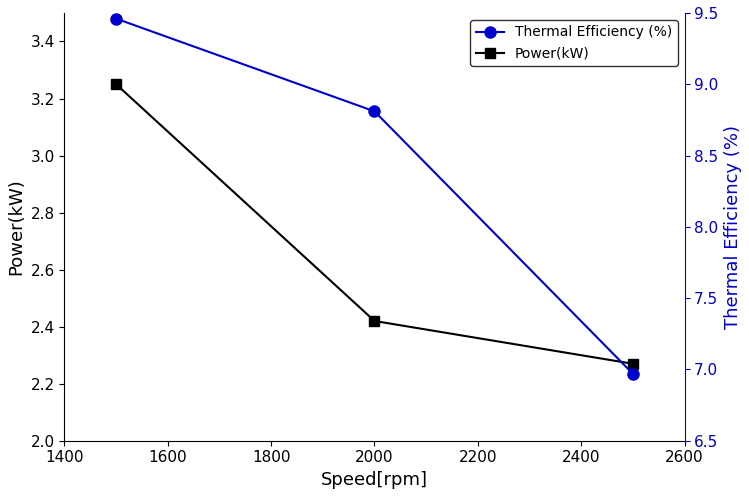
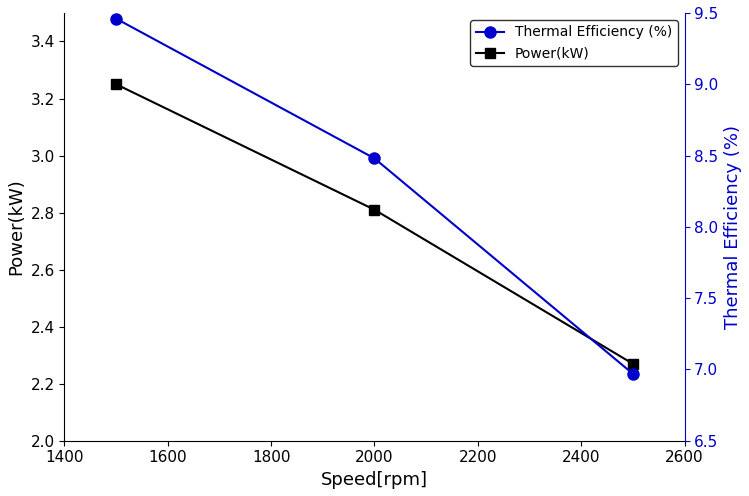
Power(kW)/2000: 2.42 -> 2.81
Thermal Efficiency (%)/2000: 8.81 -> 8.48
